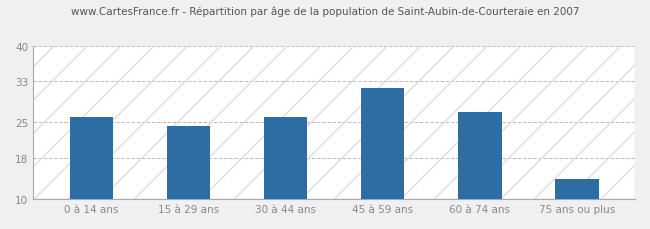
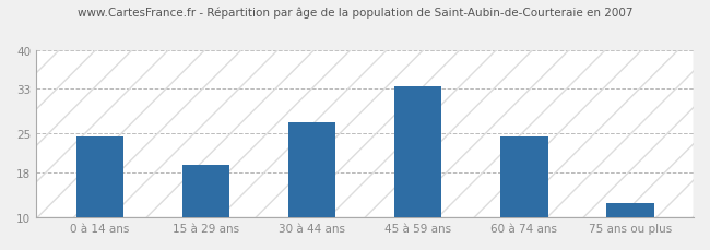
0 à 14 ans: 26.0 -> 24.5
15 à 29 ans: 24.2 -> 19.5
30 à 44 ans: 26.0 -> 27.0
45 à 59 ans: 31.8 -> 33.5
60 à 74 ans: 27.0 -> 24.5
75 ans ou plus: 14.0 -> 12.5
